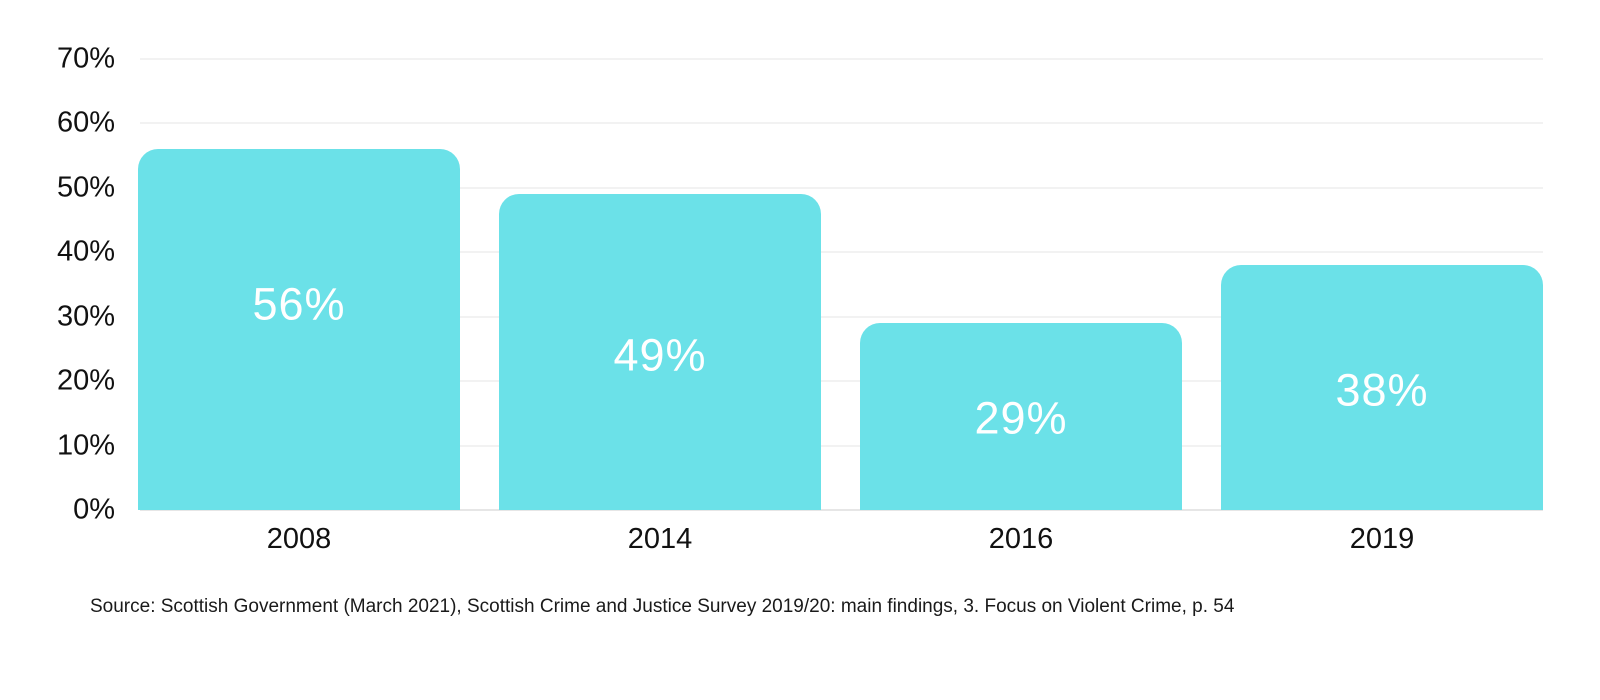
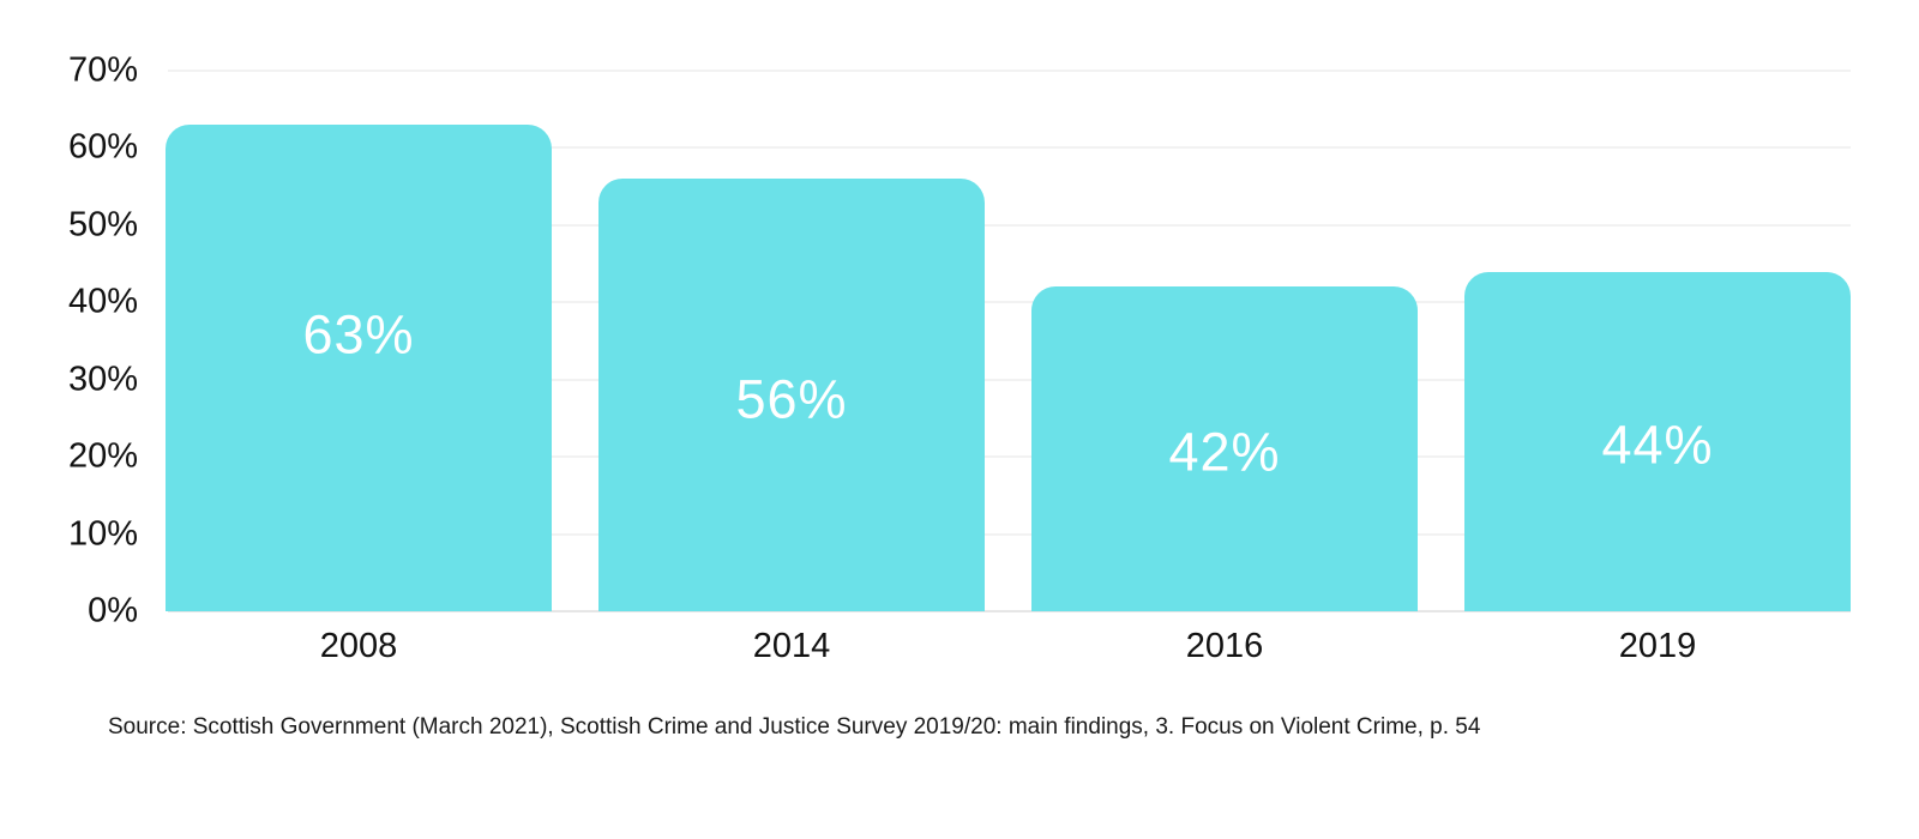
2008: 56% -> 63%
2014: 49% -> 56%
2016: 29% -> 42%
2019: 38% -> 44%
